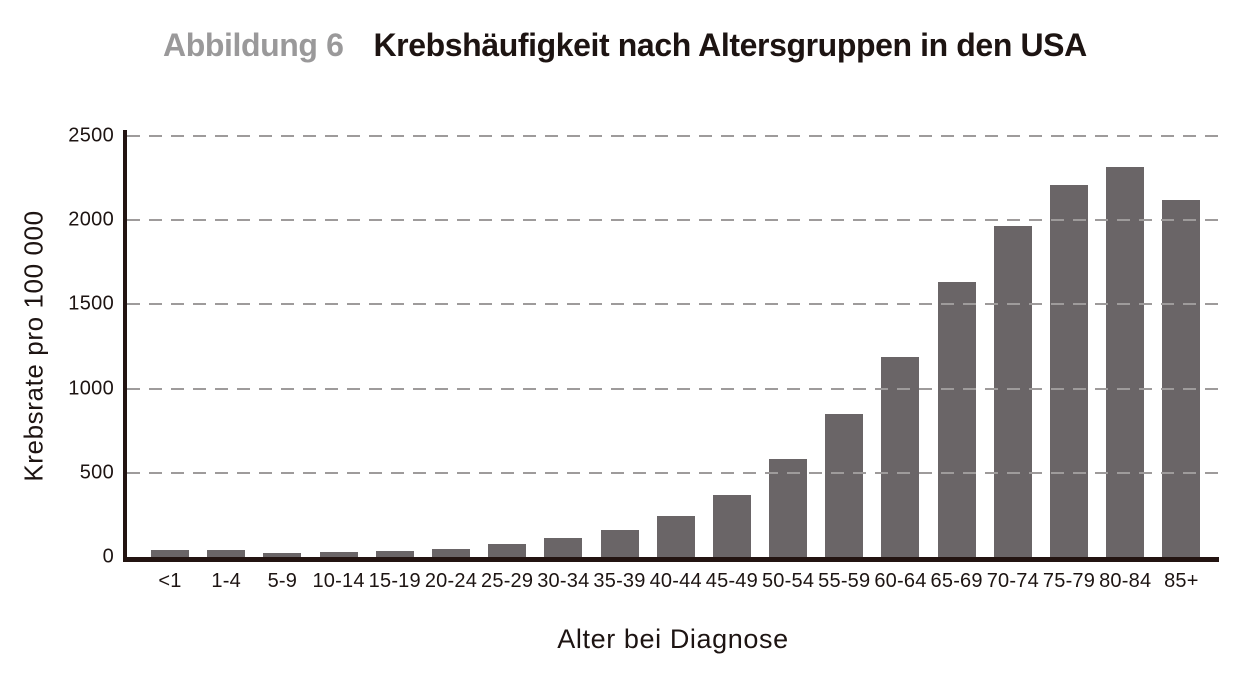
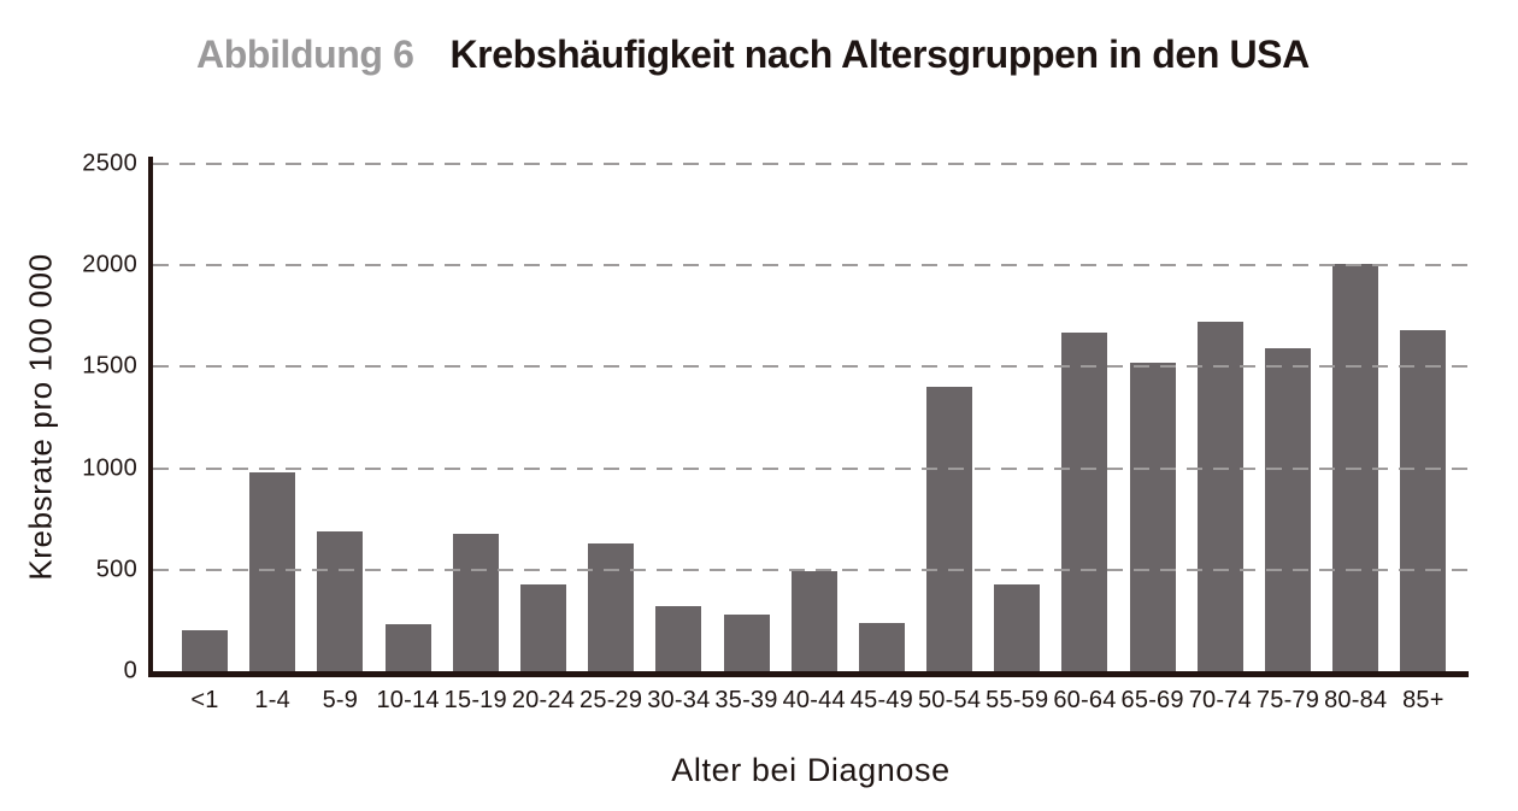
<1: 40 -> 200
1-4: 40 -> 980
5-9: 20 -> 690
10-14: 30 -> 230
15-19: 40 -> 680
20-24: 50 -> 430
25-29: 80 -> 630
30-34: 110 -> 320
35-39: 160 -> 280
40-44: 240 -> 490
45-49: 370 -> 240
50-54: 580 -> 1400
55-59: 850 -> 430
60-64: 1190 -> 1670
65-69: 1640 -> 1520
70-74: 1960 -> 1720
75-79: 2210 -> 1590
80-84: 2320 -> 2010
85+: 2120 -> 1680
